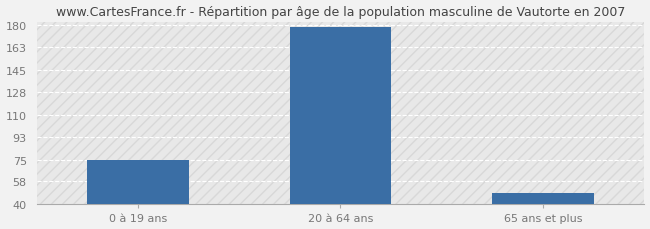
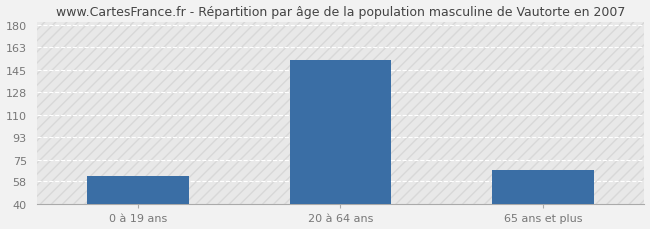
0 à 19 ans: 75 -> 62
20 à 64 ans: 179 -> 153
65 ans et plus: 49 -> 67
